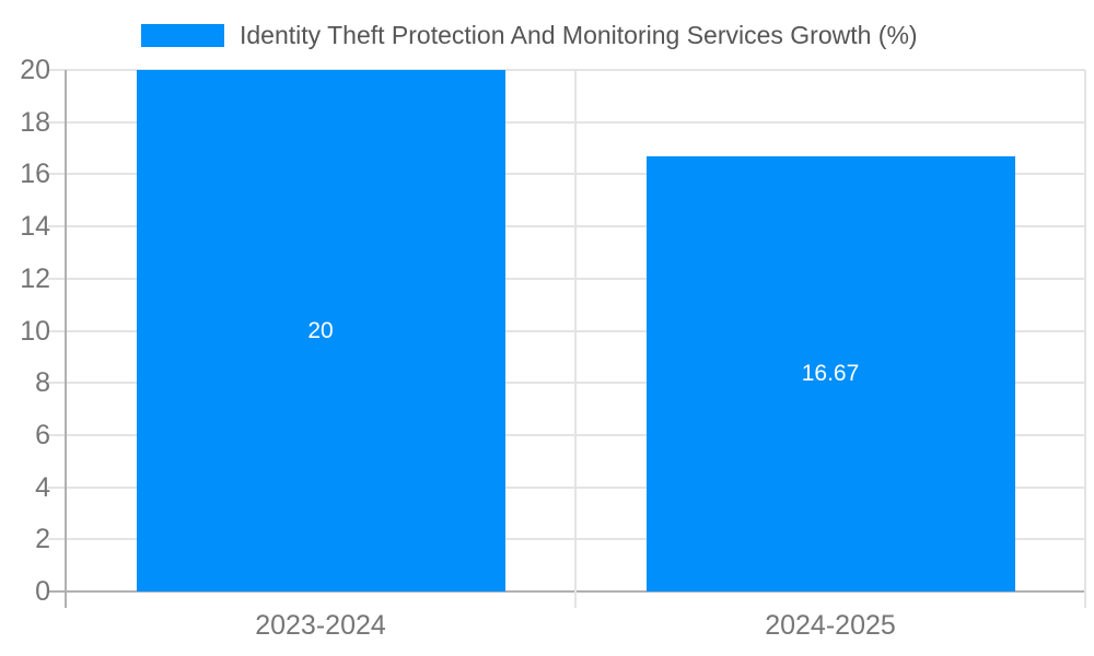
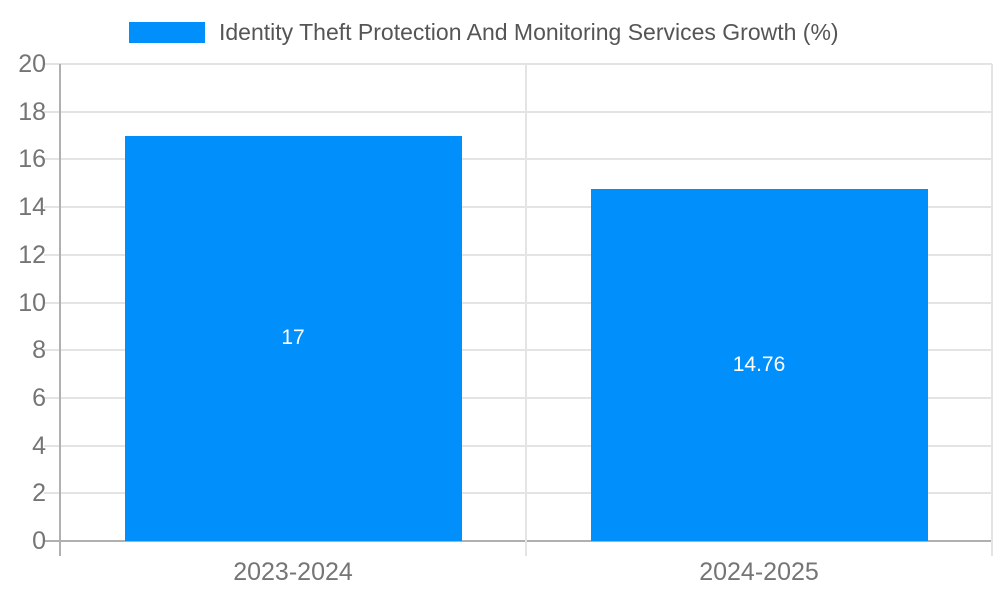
2023-2024: 20 -> 17
2024-2025: 16.67 -> 14.76
